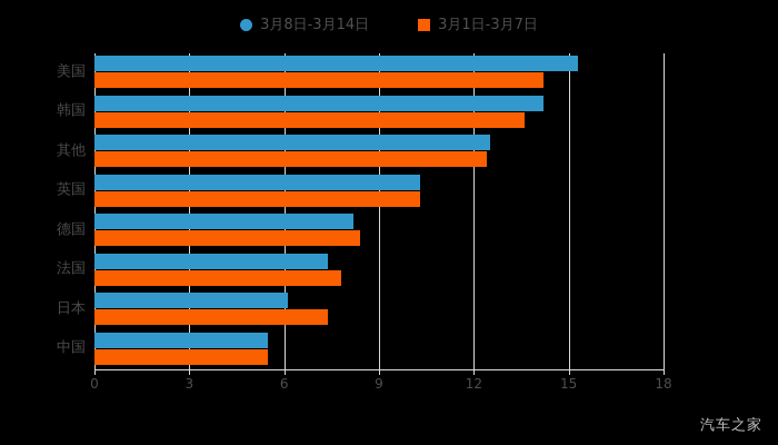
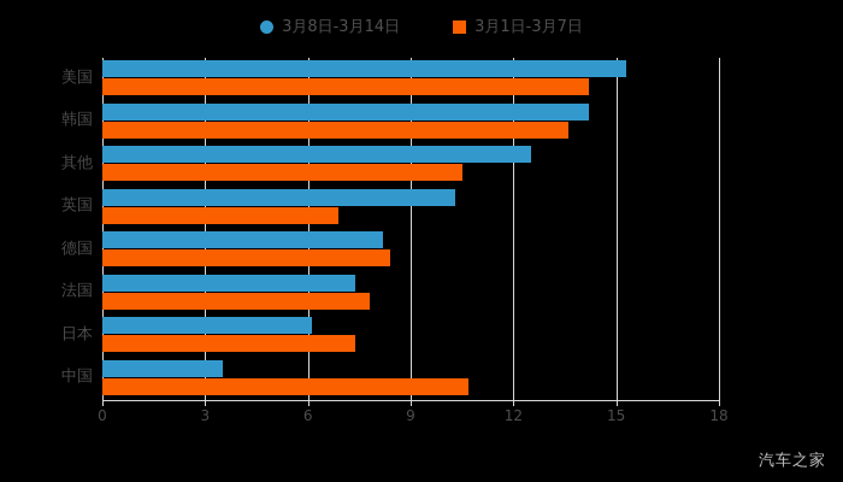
3月1日-3月7日/其他: 12.4 -> 10.5
3月1日-3月7日/英国: 10.3 -> 6.9
3月8日-3月14日/中国: 5.5 -> 3.5
3月1日-3月7日/中国: 5.5 -> 10.7
